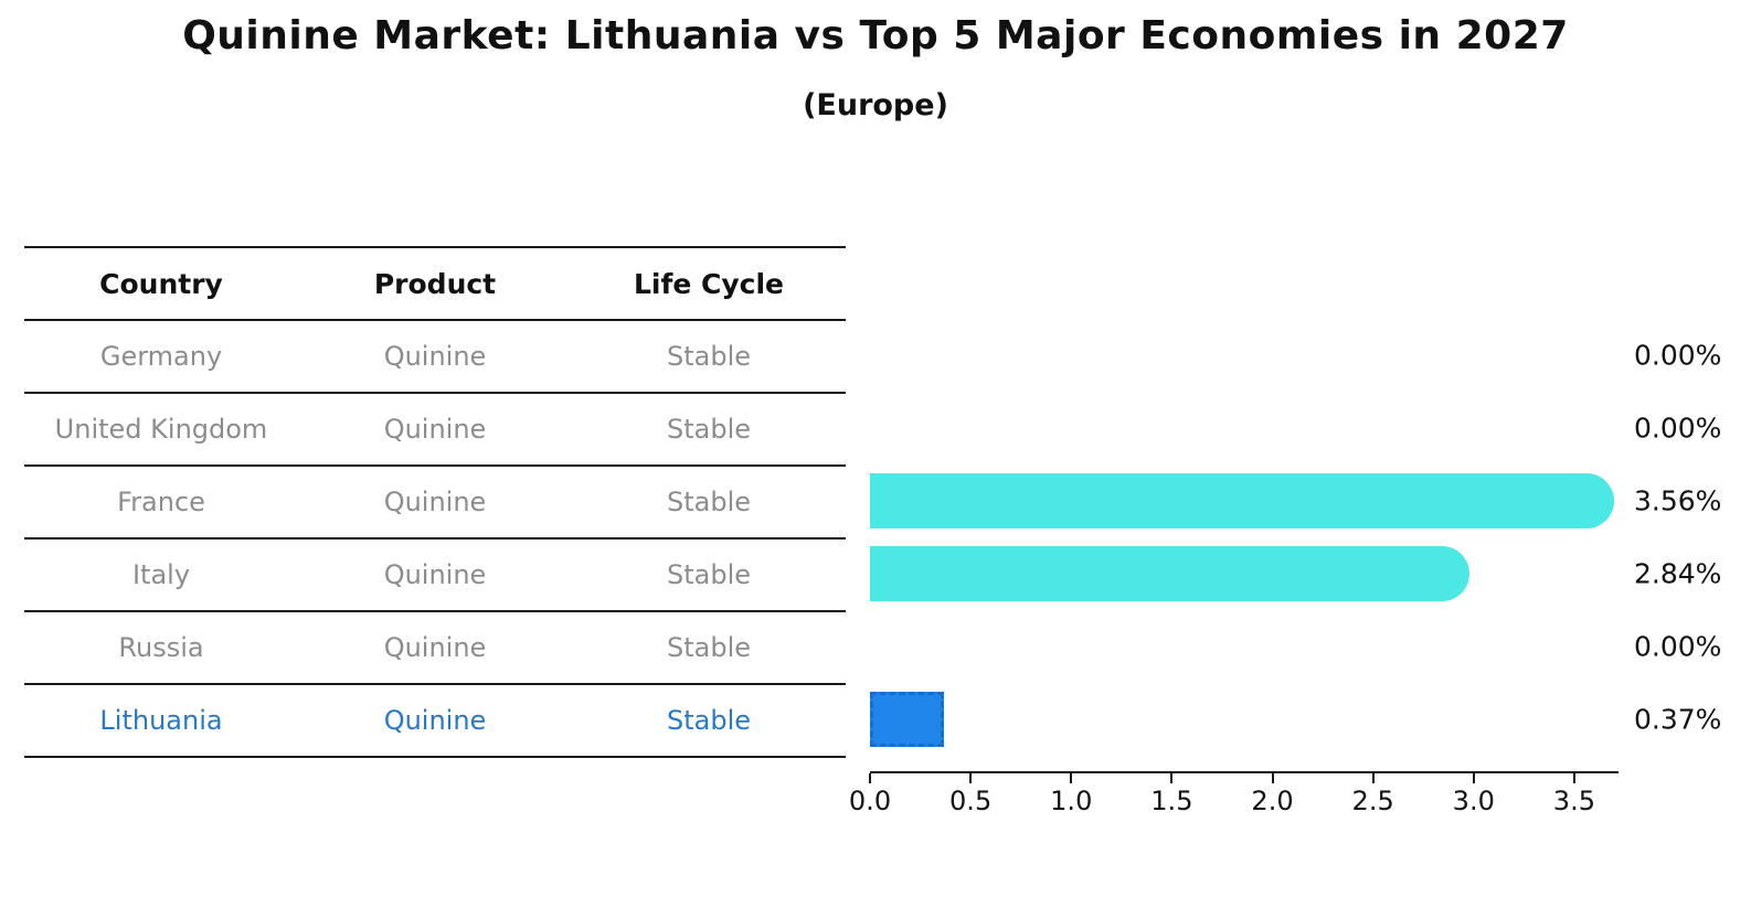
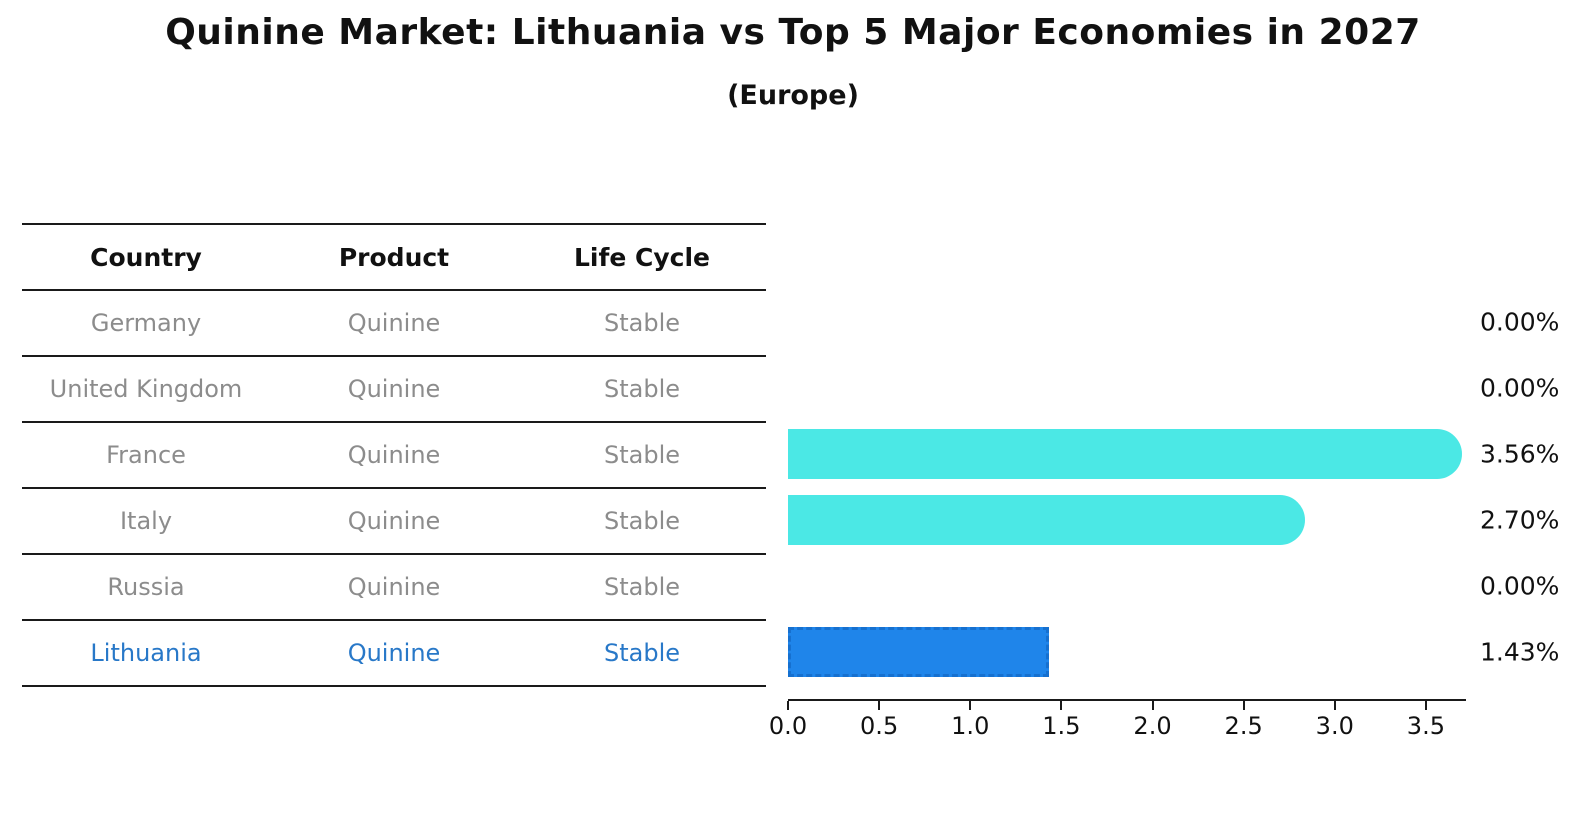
Italy: 2.84% -> 2.70%
Lithuania: 0.37% -> 1.43%
